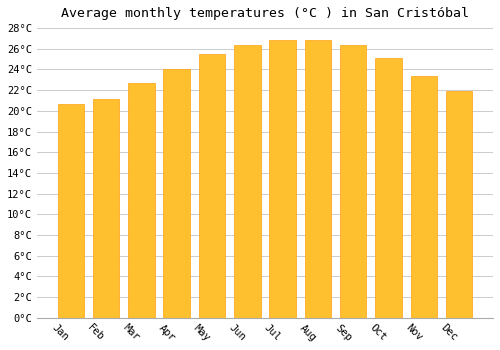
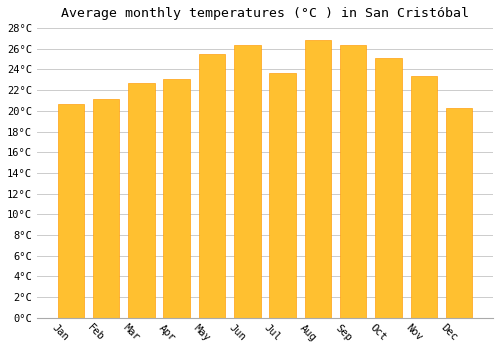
Apr: 24.0°C -> 23.1°C
Jul: 26.8°C -> 23.7°C
Dec: 21.9°C -> 20.3°C
